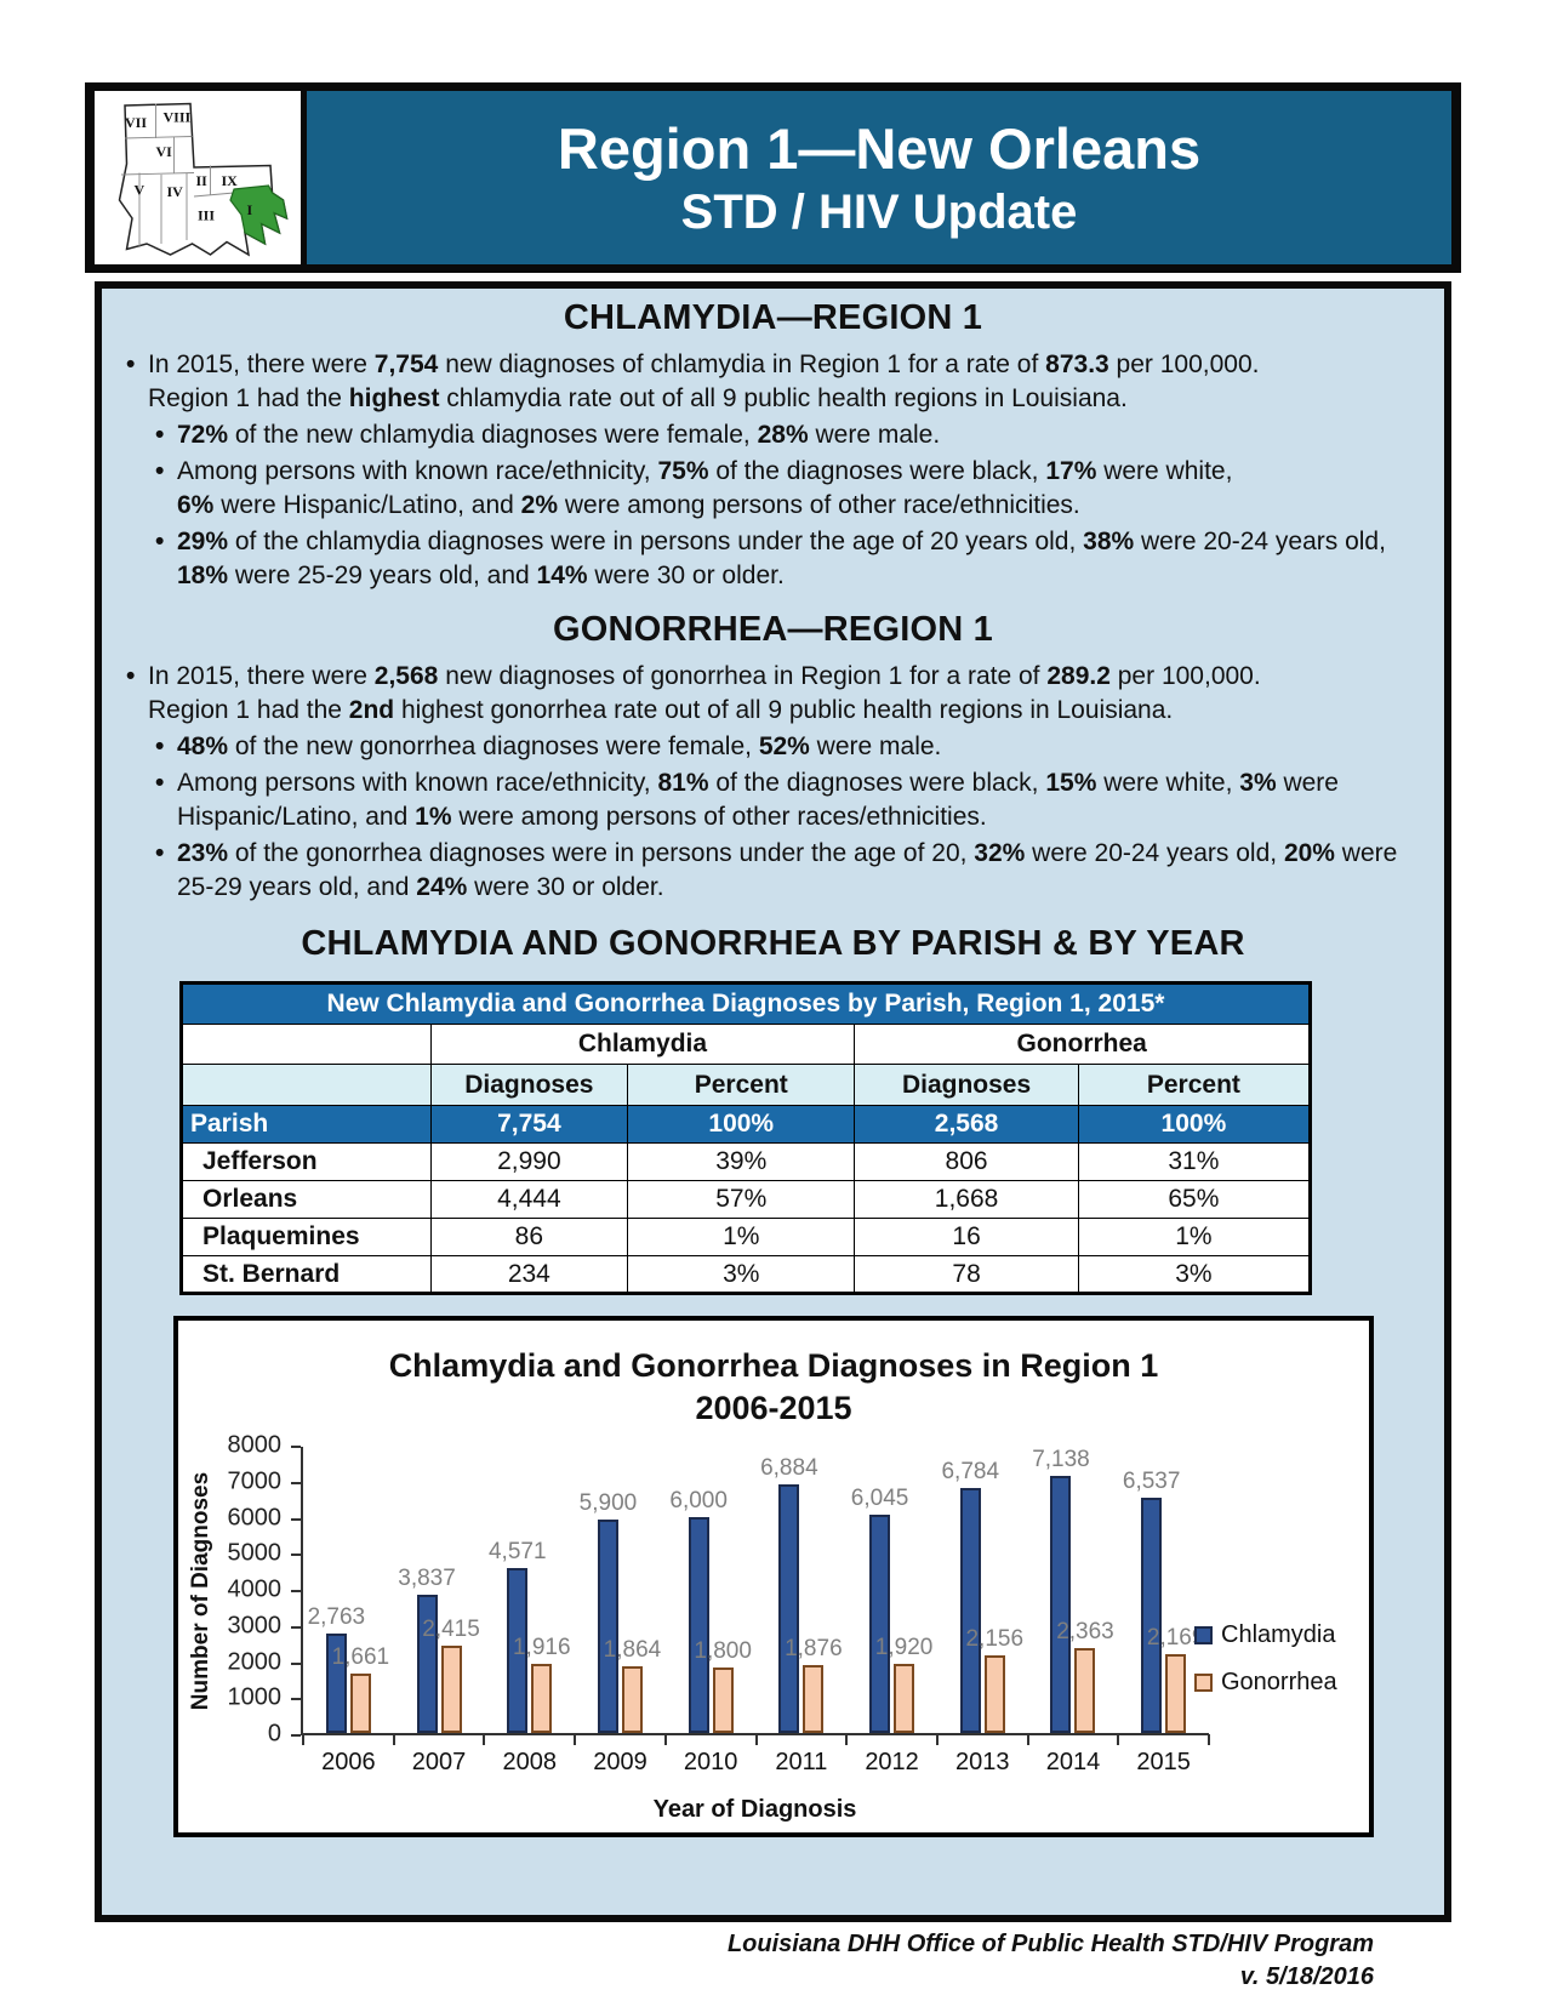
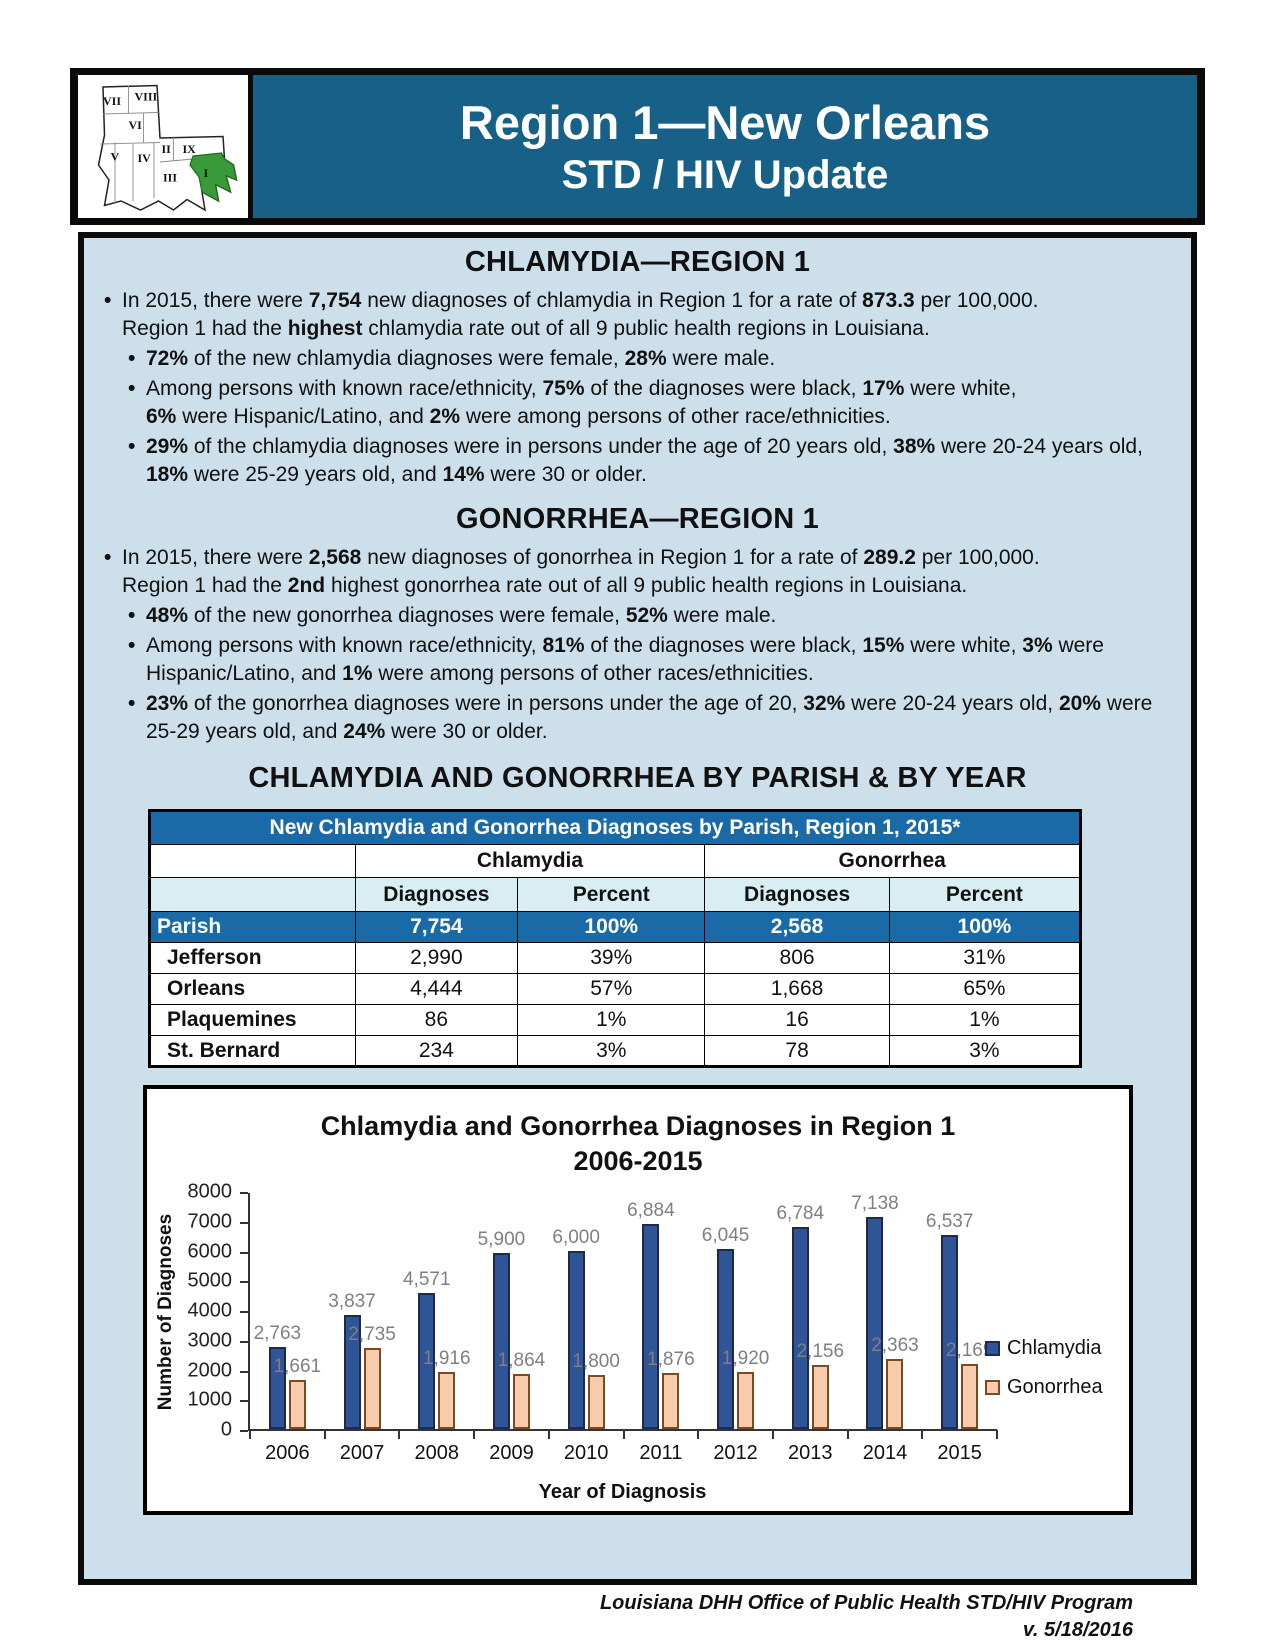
Gonorrhea/2007: 2,415 -> 2,735
